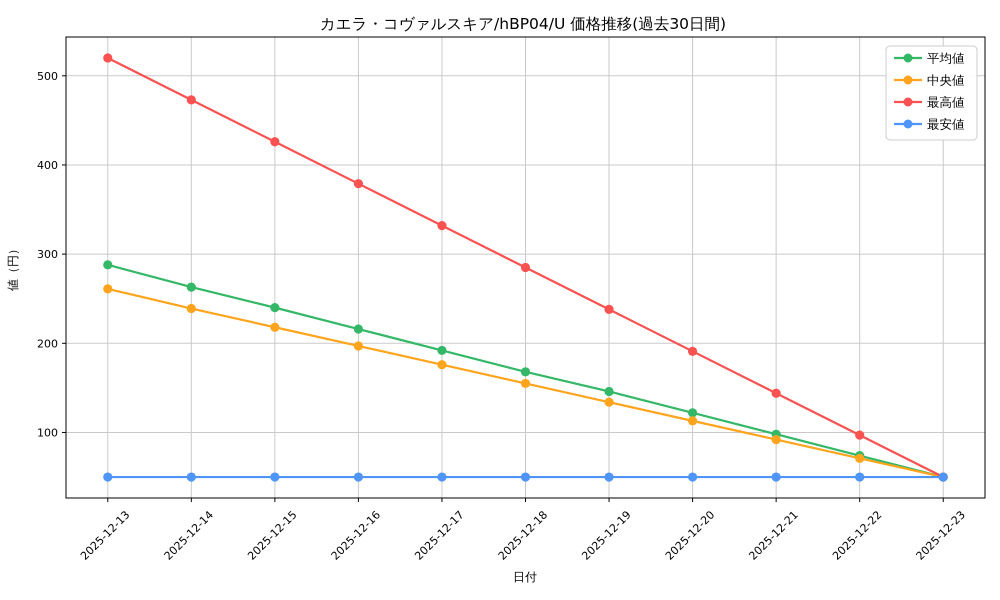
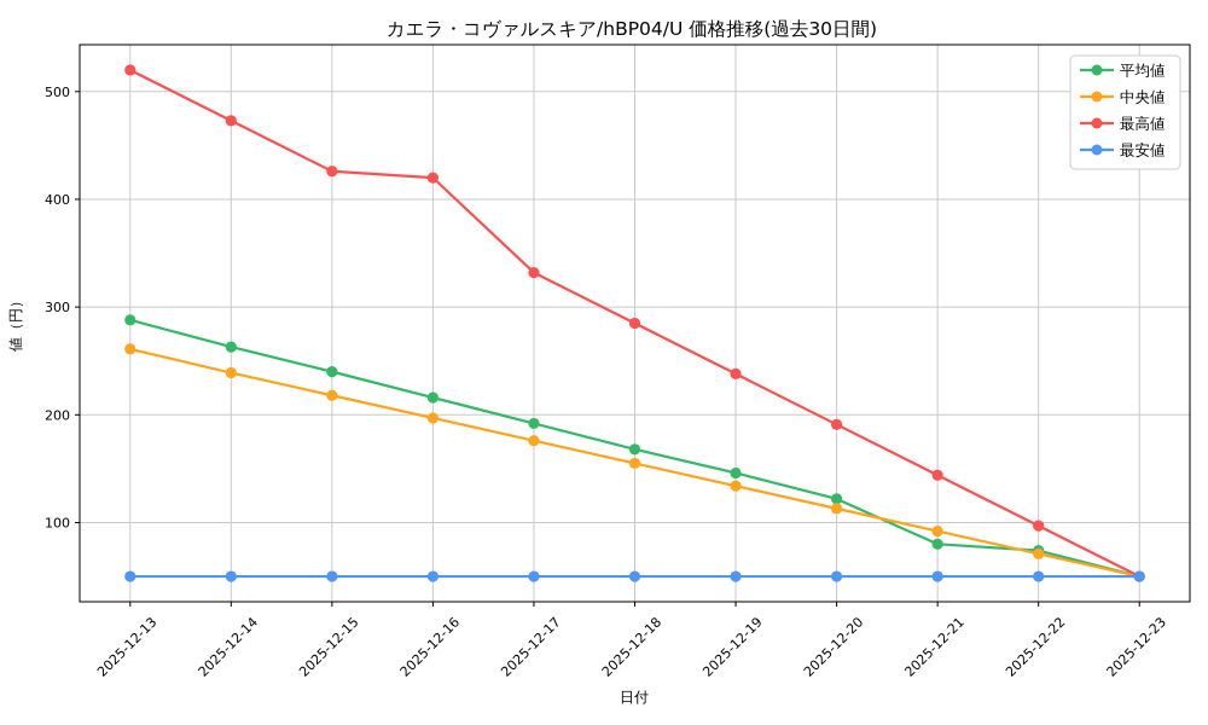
最高値/2025-12-16: 380 -> 420
平均値/2025-12-21: 100 -> 80
